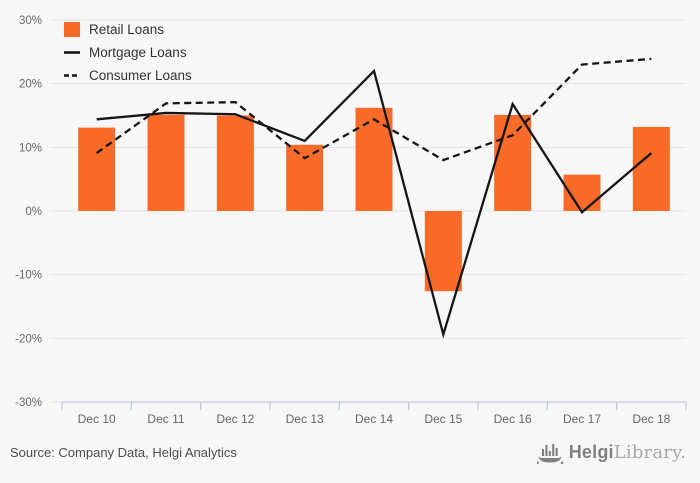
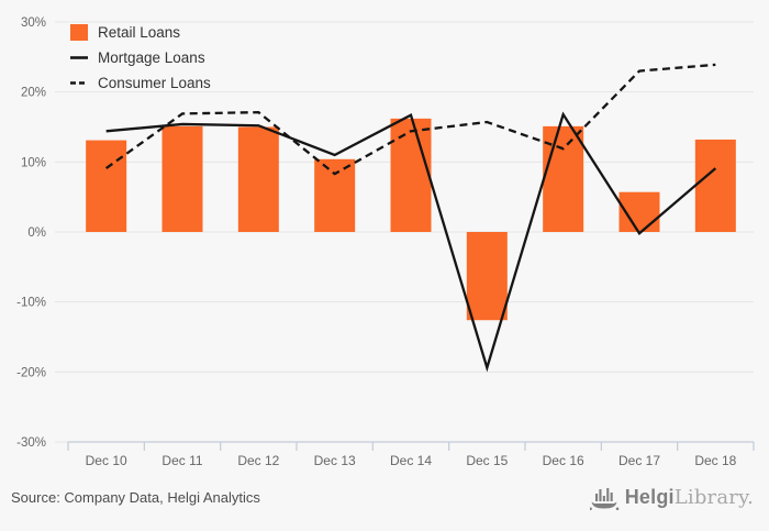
Mortgage Loans/Dec 14: 22% -> 17%
Consumer Loans/Dec 15: 8% -> 16%
